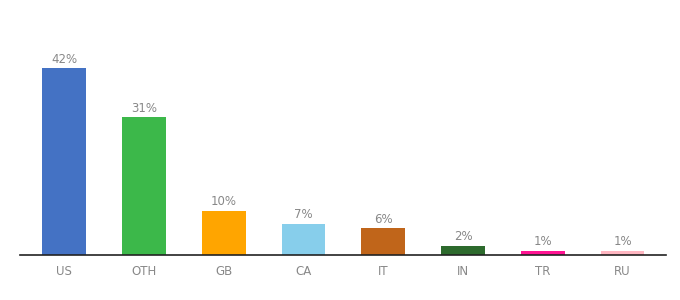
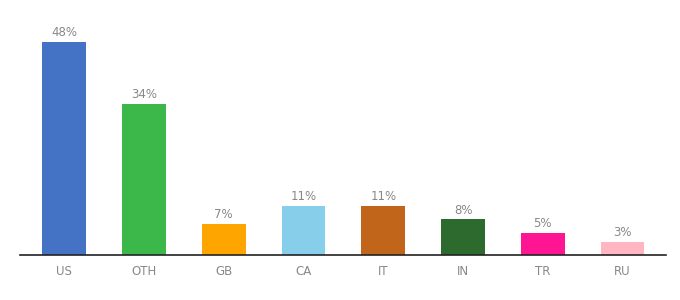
US: 42% -> 48%
OTH: 31% -> 34%
GB: 10% -> 7%
CA: 7% -> 11%
IT: 6% -> 11%
IN: 2% -> 8%
TR: 1% -> 5%
RU: 1% -> 3%
